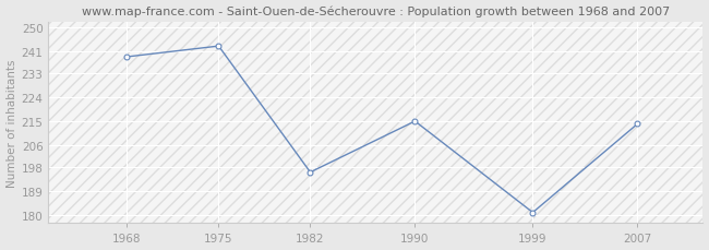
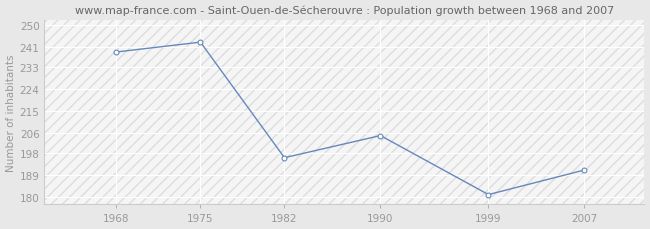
1990: 215 -> 205
2007: 214 -> 191
